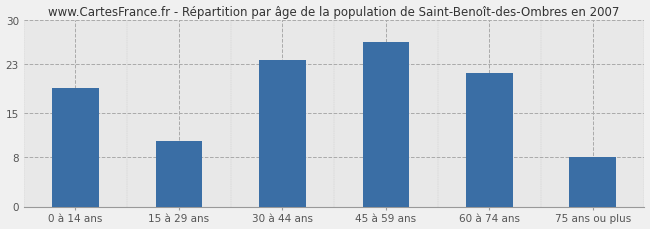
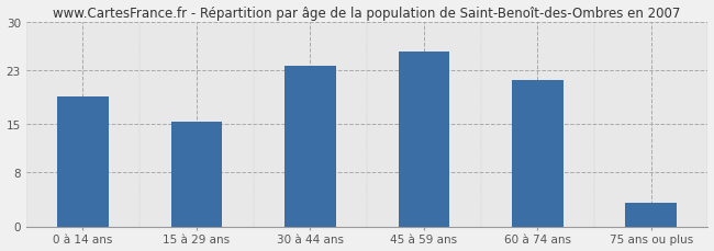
15 à 29 ans: 10.5 -> 15.4
45 à 59 ans: 26.5 -> 25.6
75 ans ou plus: 8.0 -> 3.4
